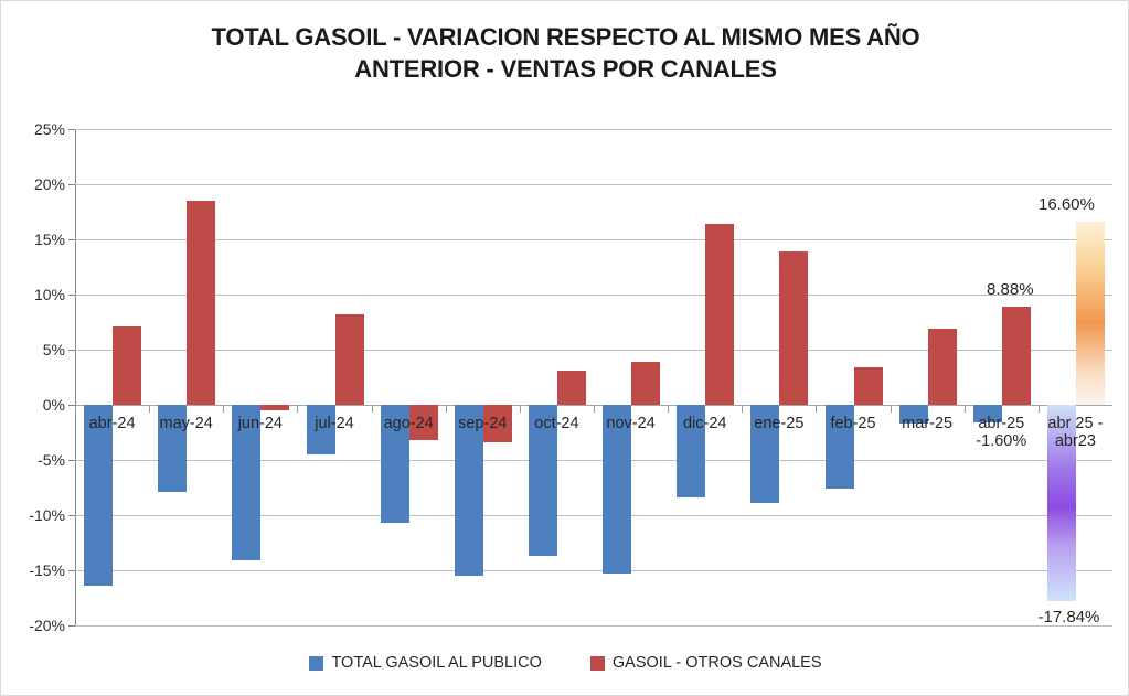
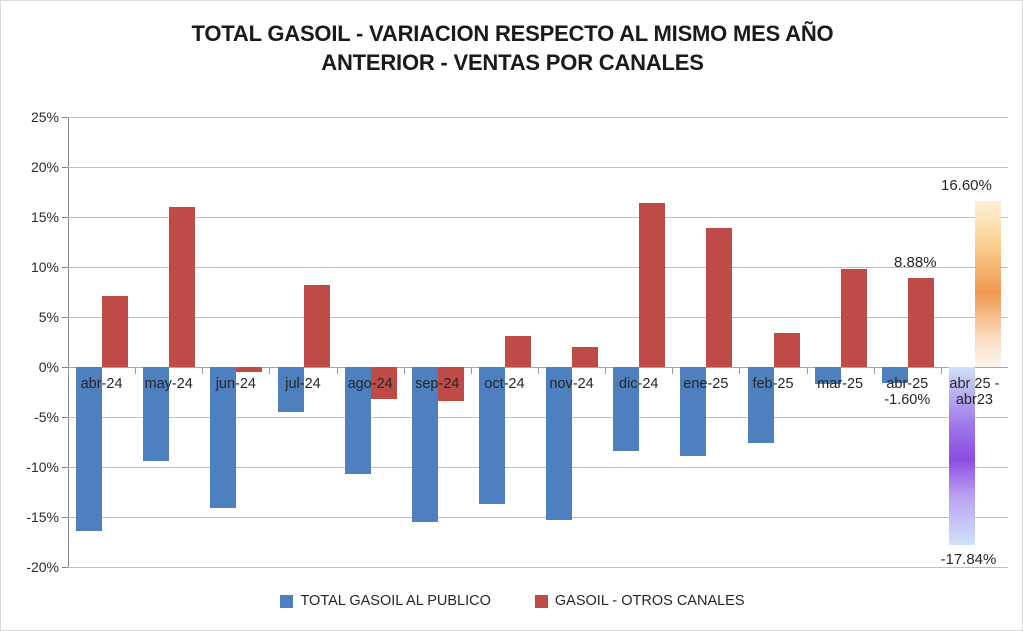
TOTAL GASOIL AL PUBLICO/may-24: -7.9% -> -9.4%
GASOIL - OTROS CANALES/may-24: 18.5% -> 16.0%
GASOIL - OTROS CANALES/nov-24: 3.9% -> 2.0%
GASOIL - OTROS CANALES/mar-25: 6.9% -> 9.8%
